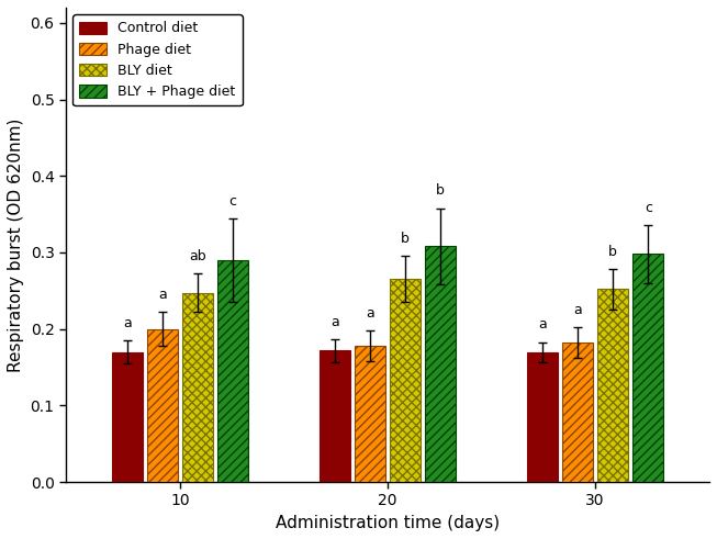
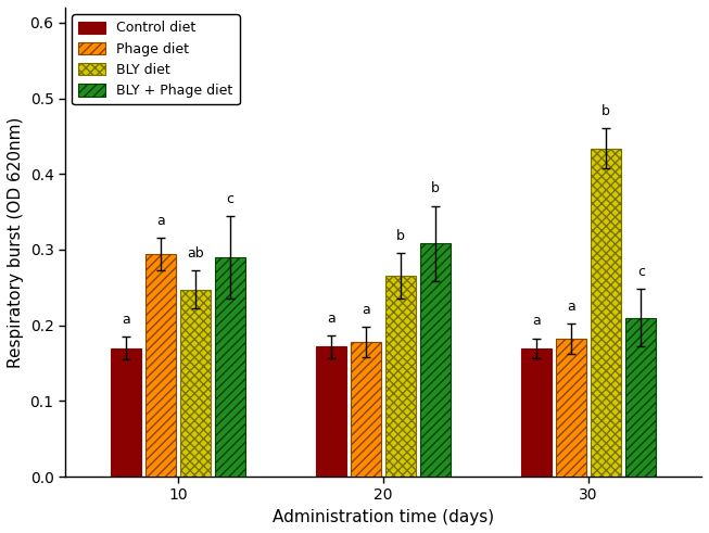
Phage diet/10: 0.200 -> 0.294
BLY diet/30: 0.252 -> 0.434
BLY + Phage diet/30: 0.298 -> 0.210
